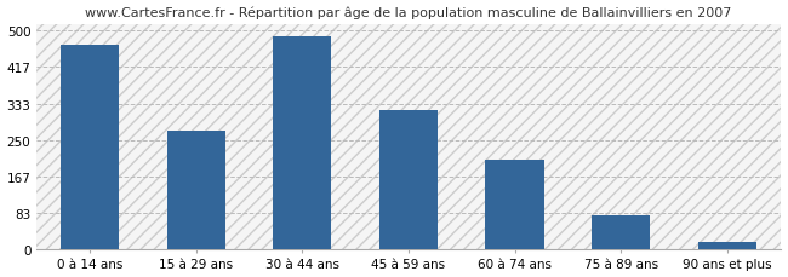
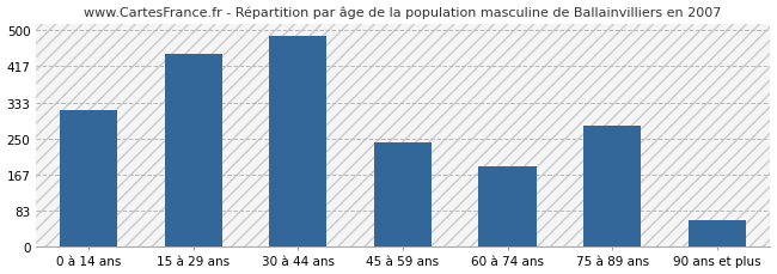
0 à 14 ans: 468 -> 315
15 à 29 ans: 271 -> 445
45 à 59 ans: 318 -> 240
60 à 74 ans: 205 -> 185
75 à 89 ans: 78 -> 280
90 ans et plus: 15 -> 60
